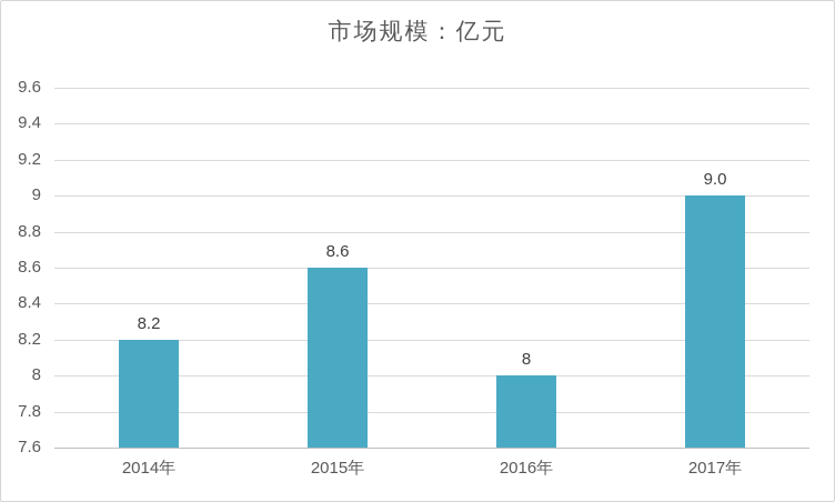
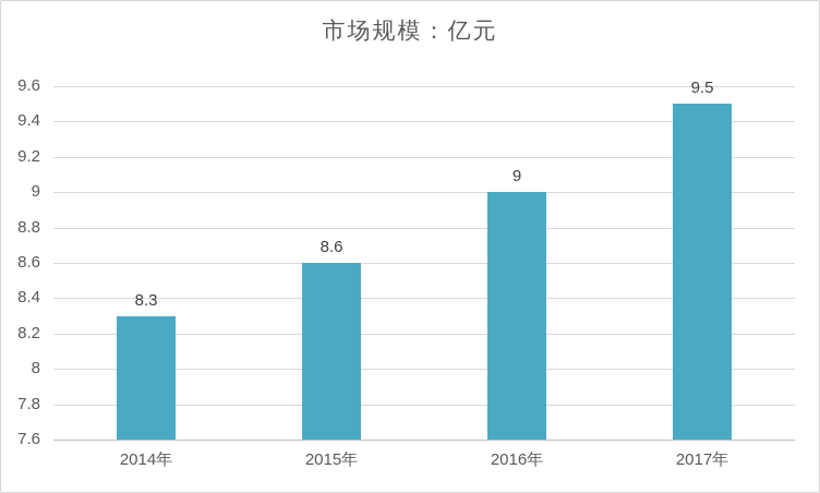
2014年: 8.2 -> 8.3
2016年: 8 -> 9
2017年: 9.0 -> 9.5
